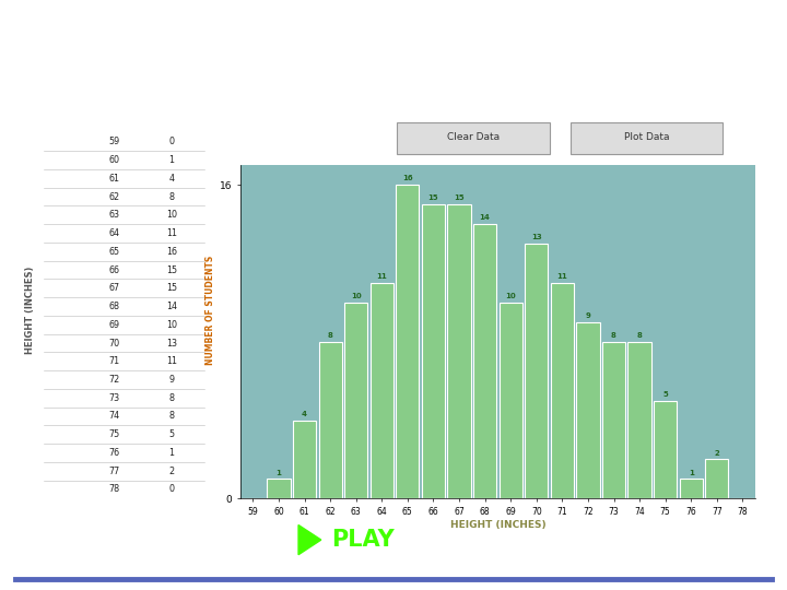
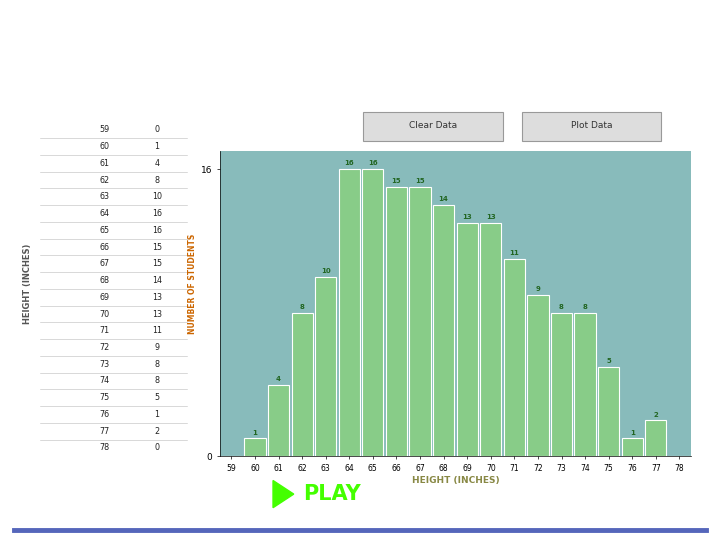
64: 11 -> 16
69: 10 -> 13
